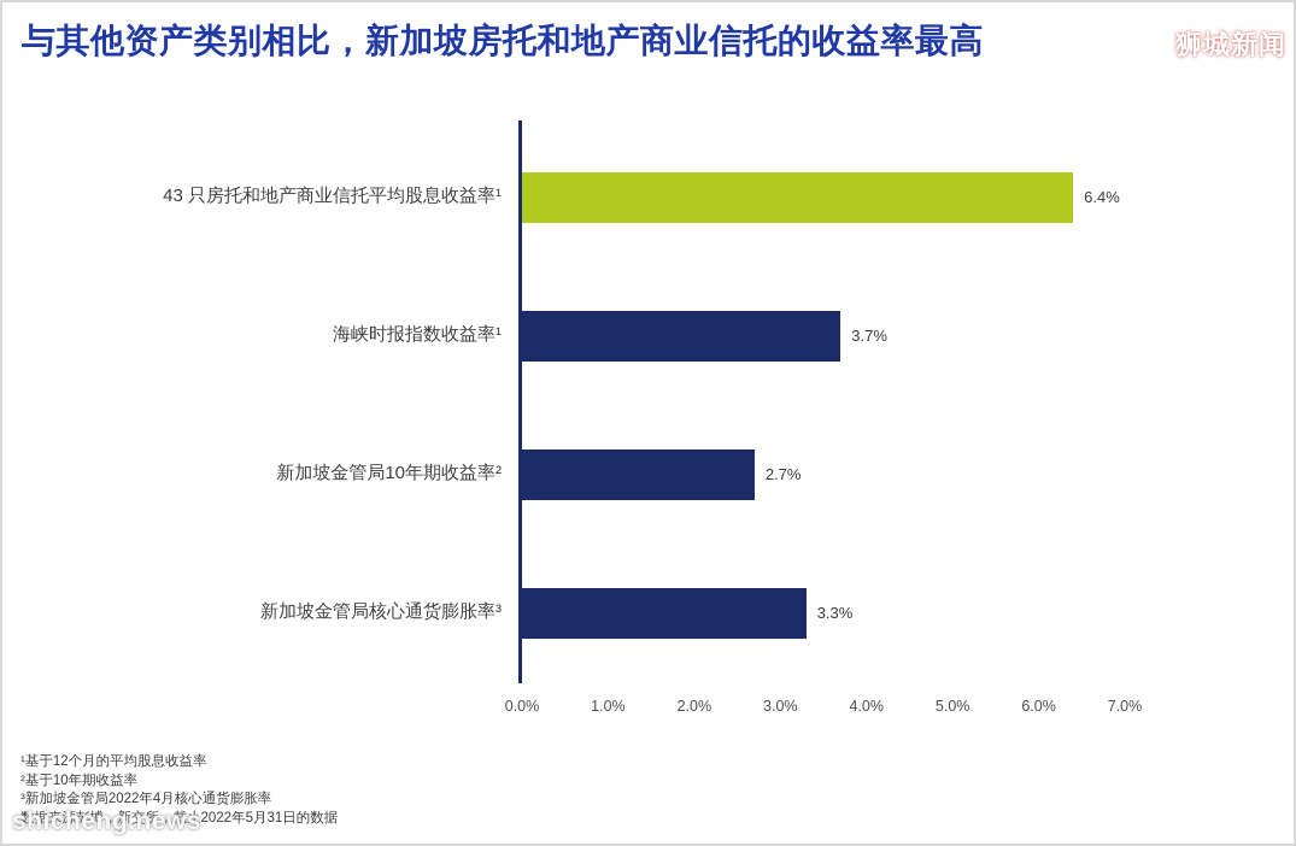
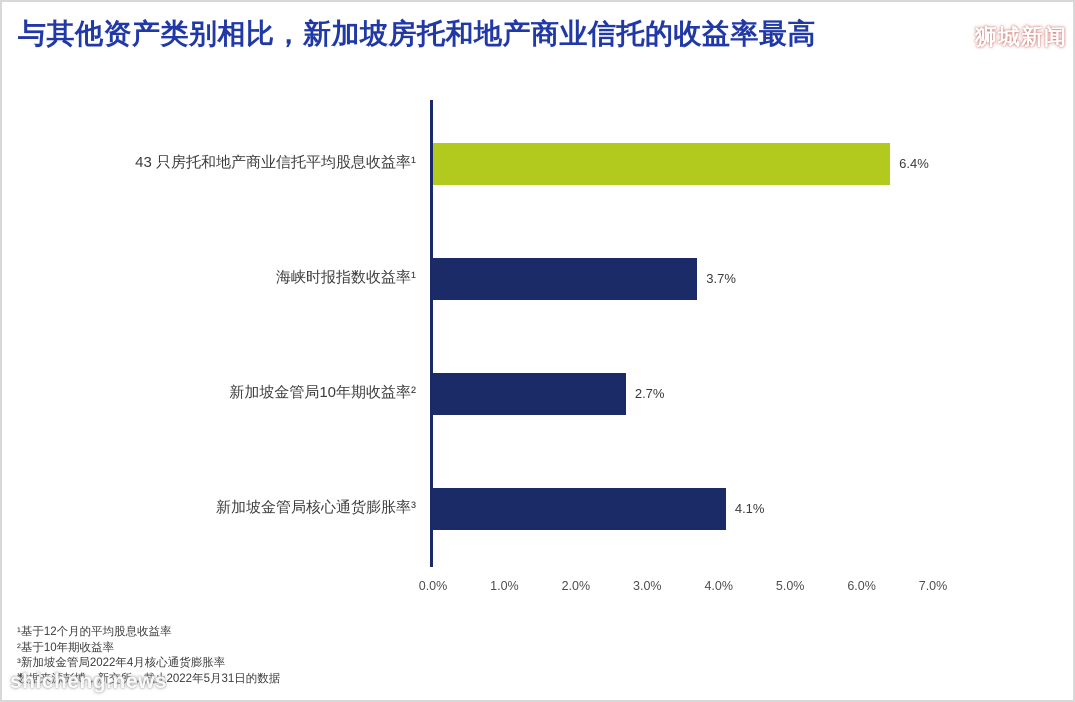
新加坡金管局核心通货膨胀率³: 3.3% -> 4.1%
